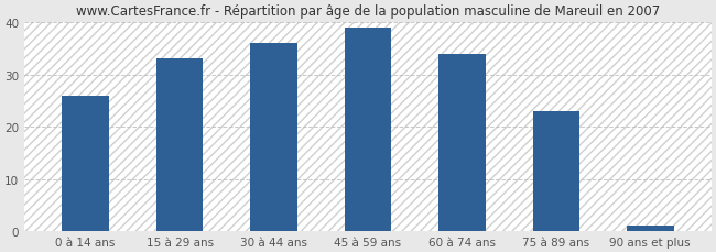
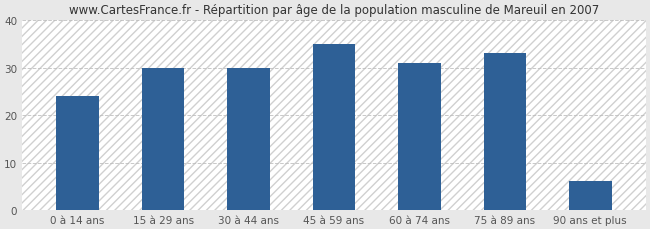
0 à 14 ans: 26 -> 24
15 à 29 ans: 33 -> 30
30 à 44 ans: 36 -> 30
45 à 59 ans: 39 -> 35
60 à 74 ans: 34 -> 31
75 à 89 ans: 23 -> 33
90 ans et plus: 1 -> 6
